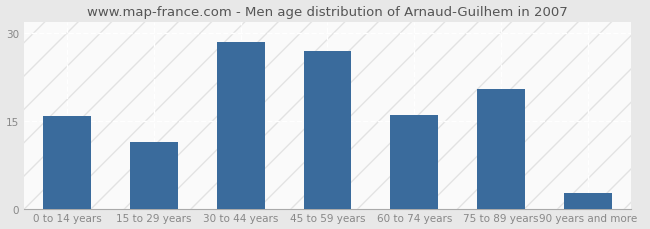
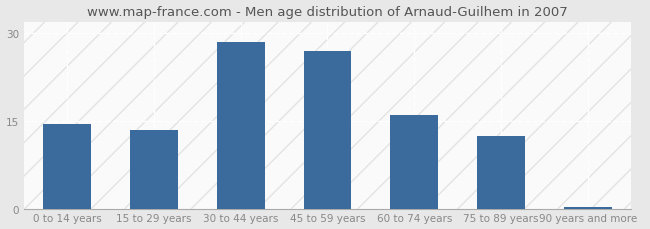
0 to 14 years: 15.8 -> 14.5
15 to 29 years: 11.4 -> 13.5
75 to 89 years: 20.4 -> 12.5
90 years and more: 2.6 -> 0.3
